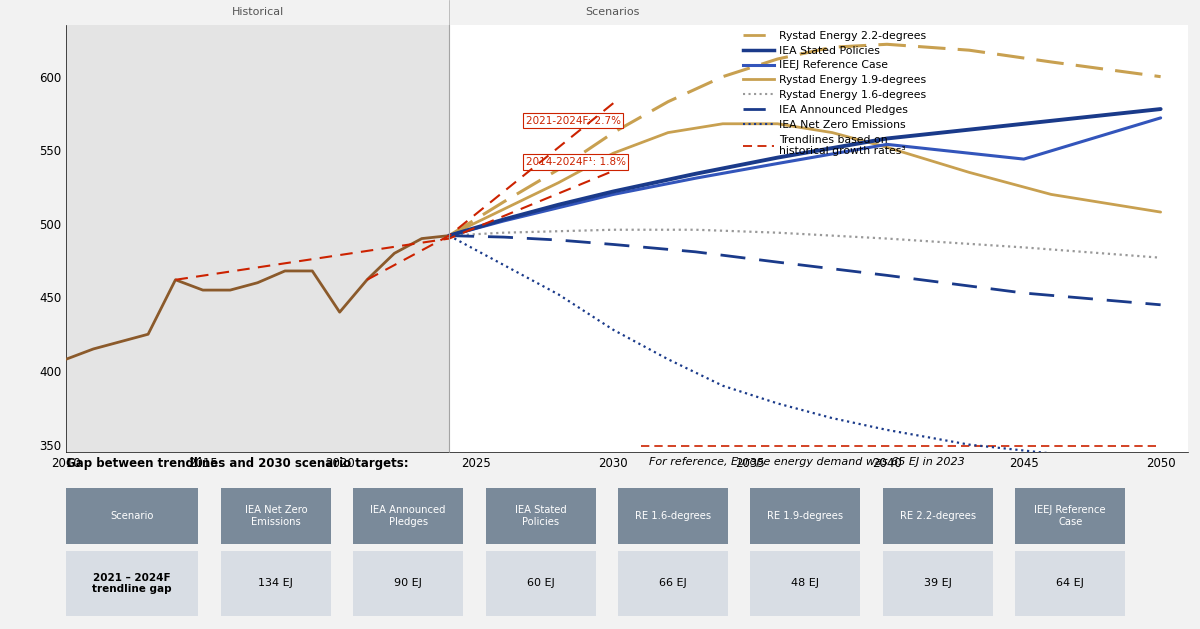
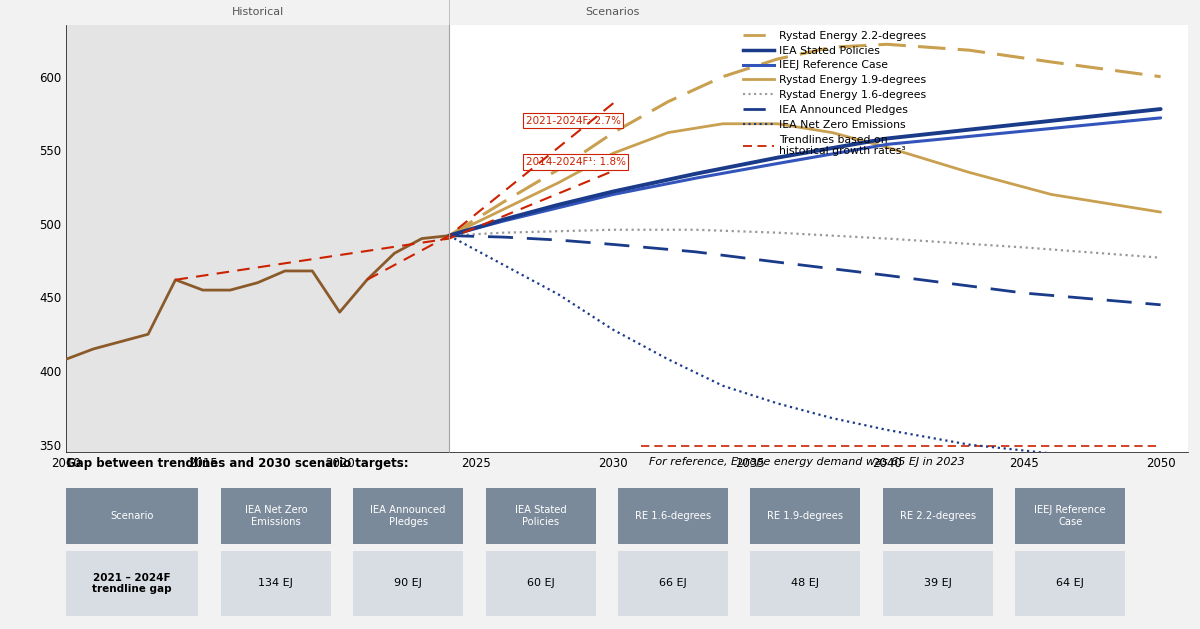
IEEJ Reference Case/2045: 544 -> 563
